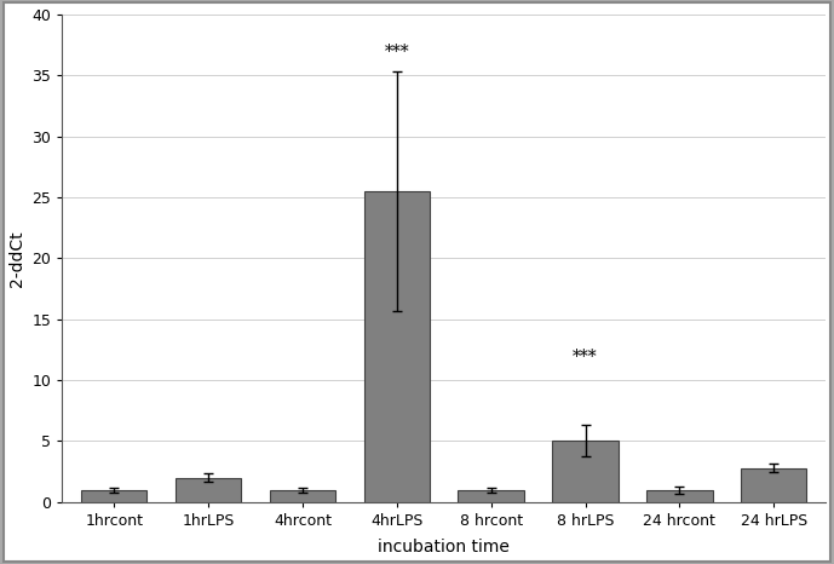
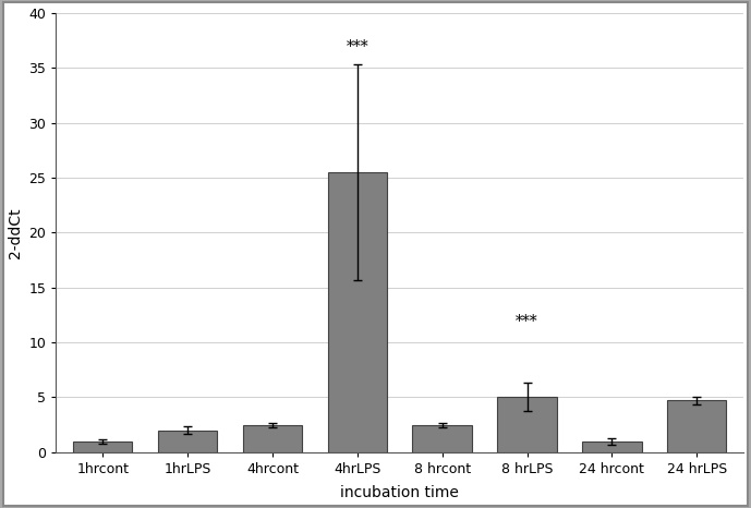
4hrcont: 1.0 -> 2.5
8 hrcont: 1.0 -> 2.5
24 hrLPS: 2.8 -> 4.7
